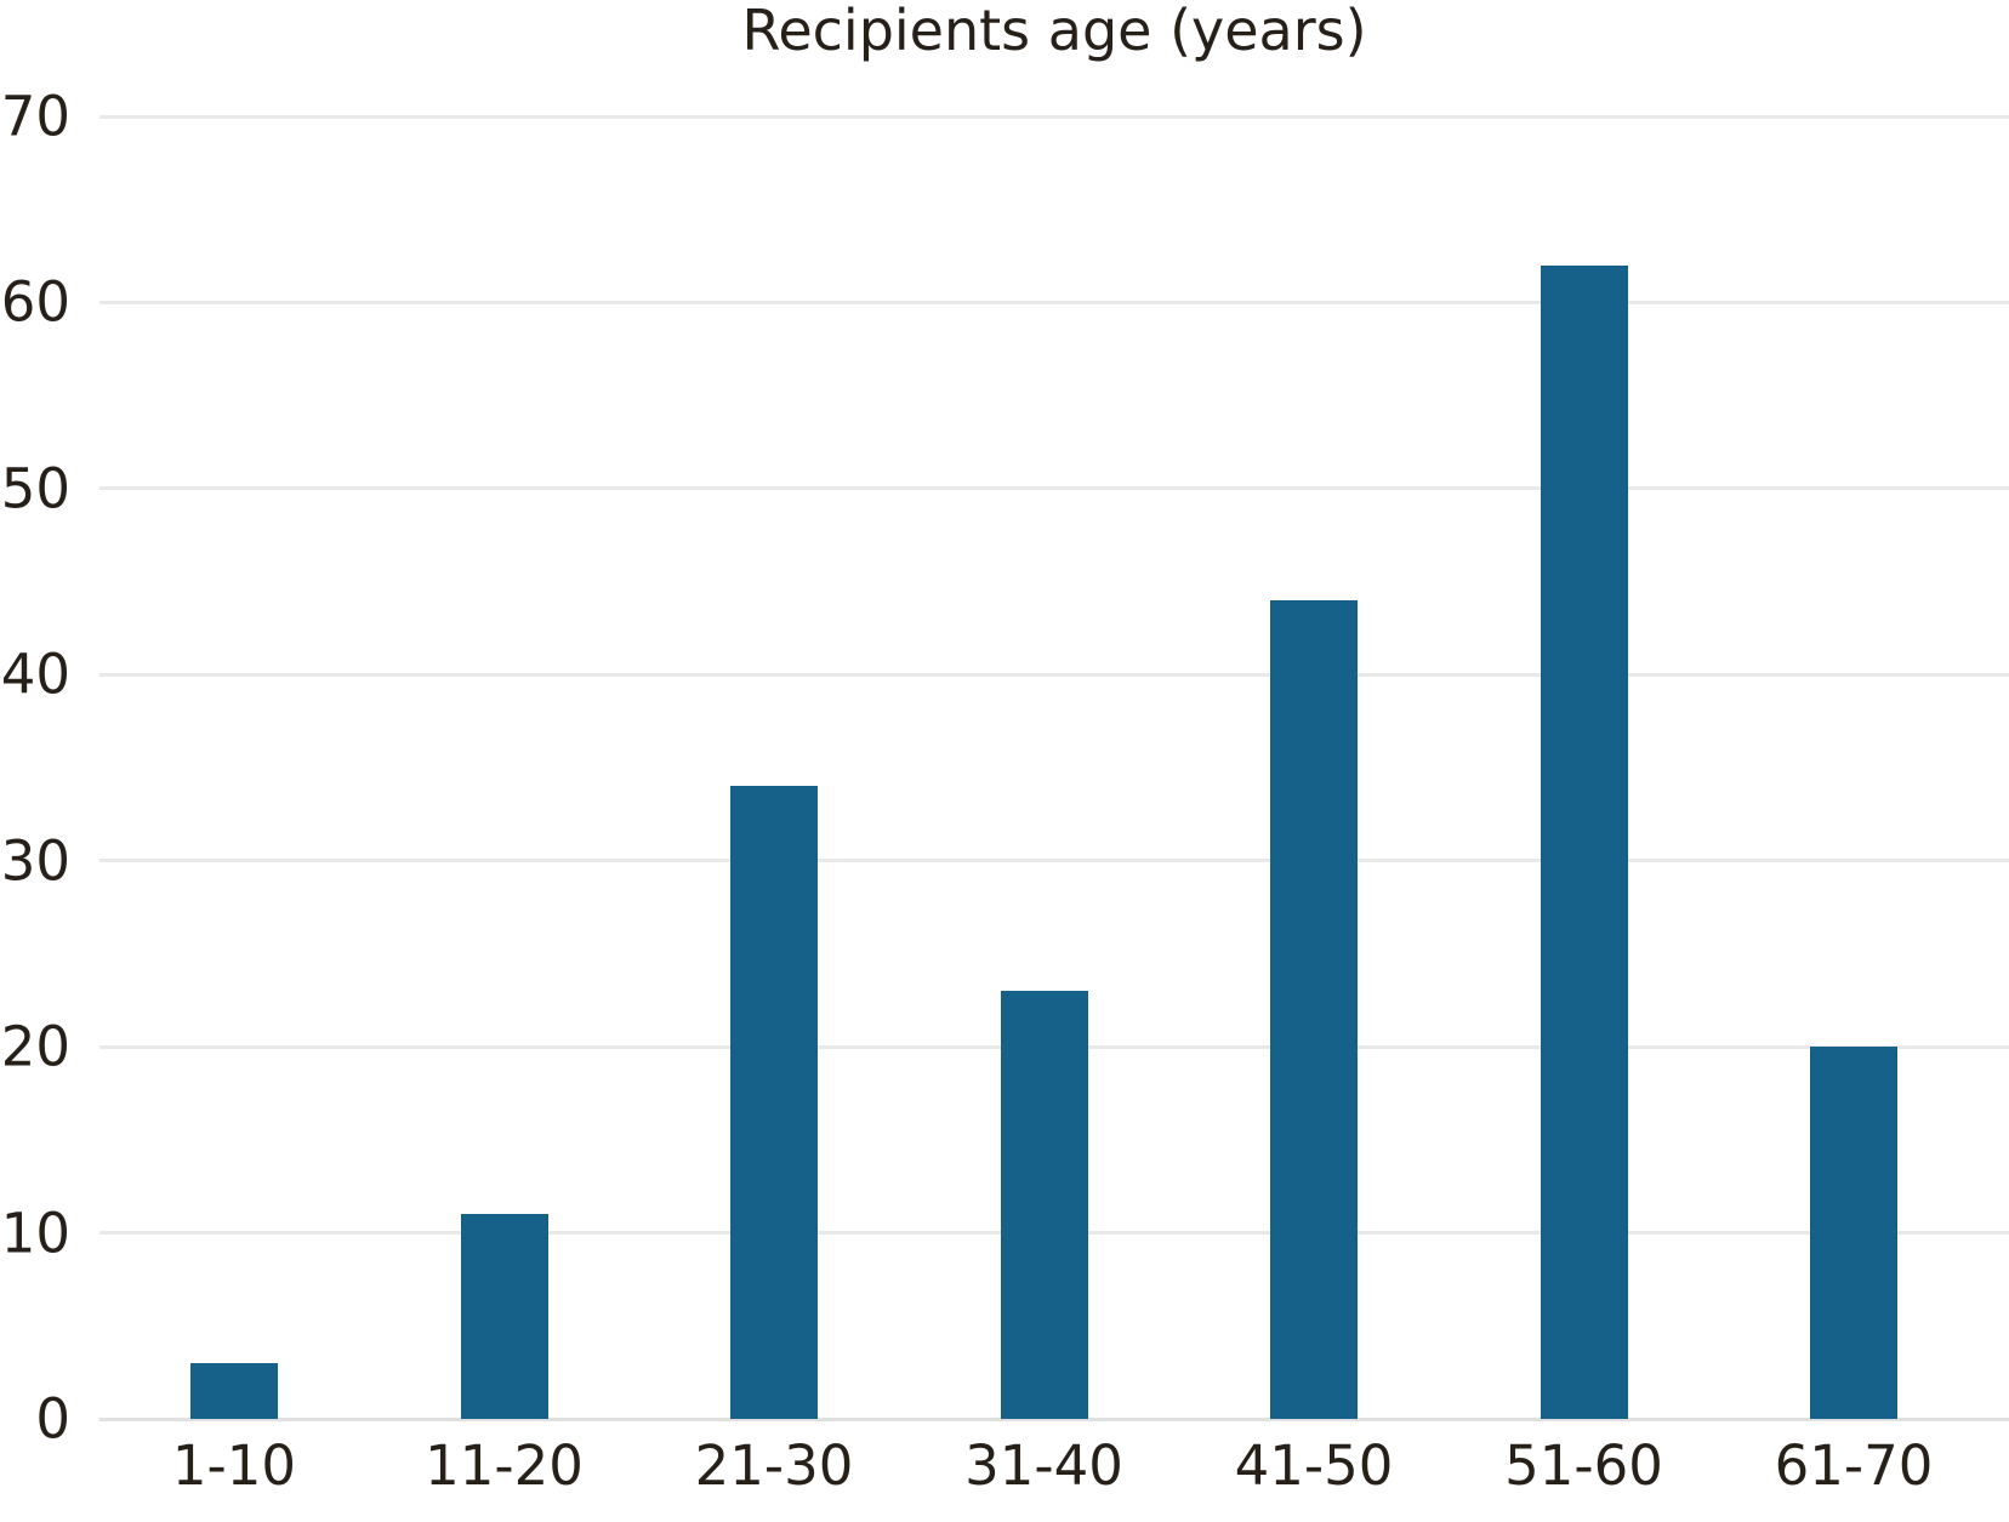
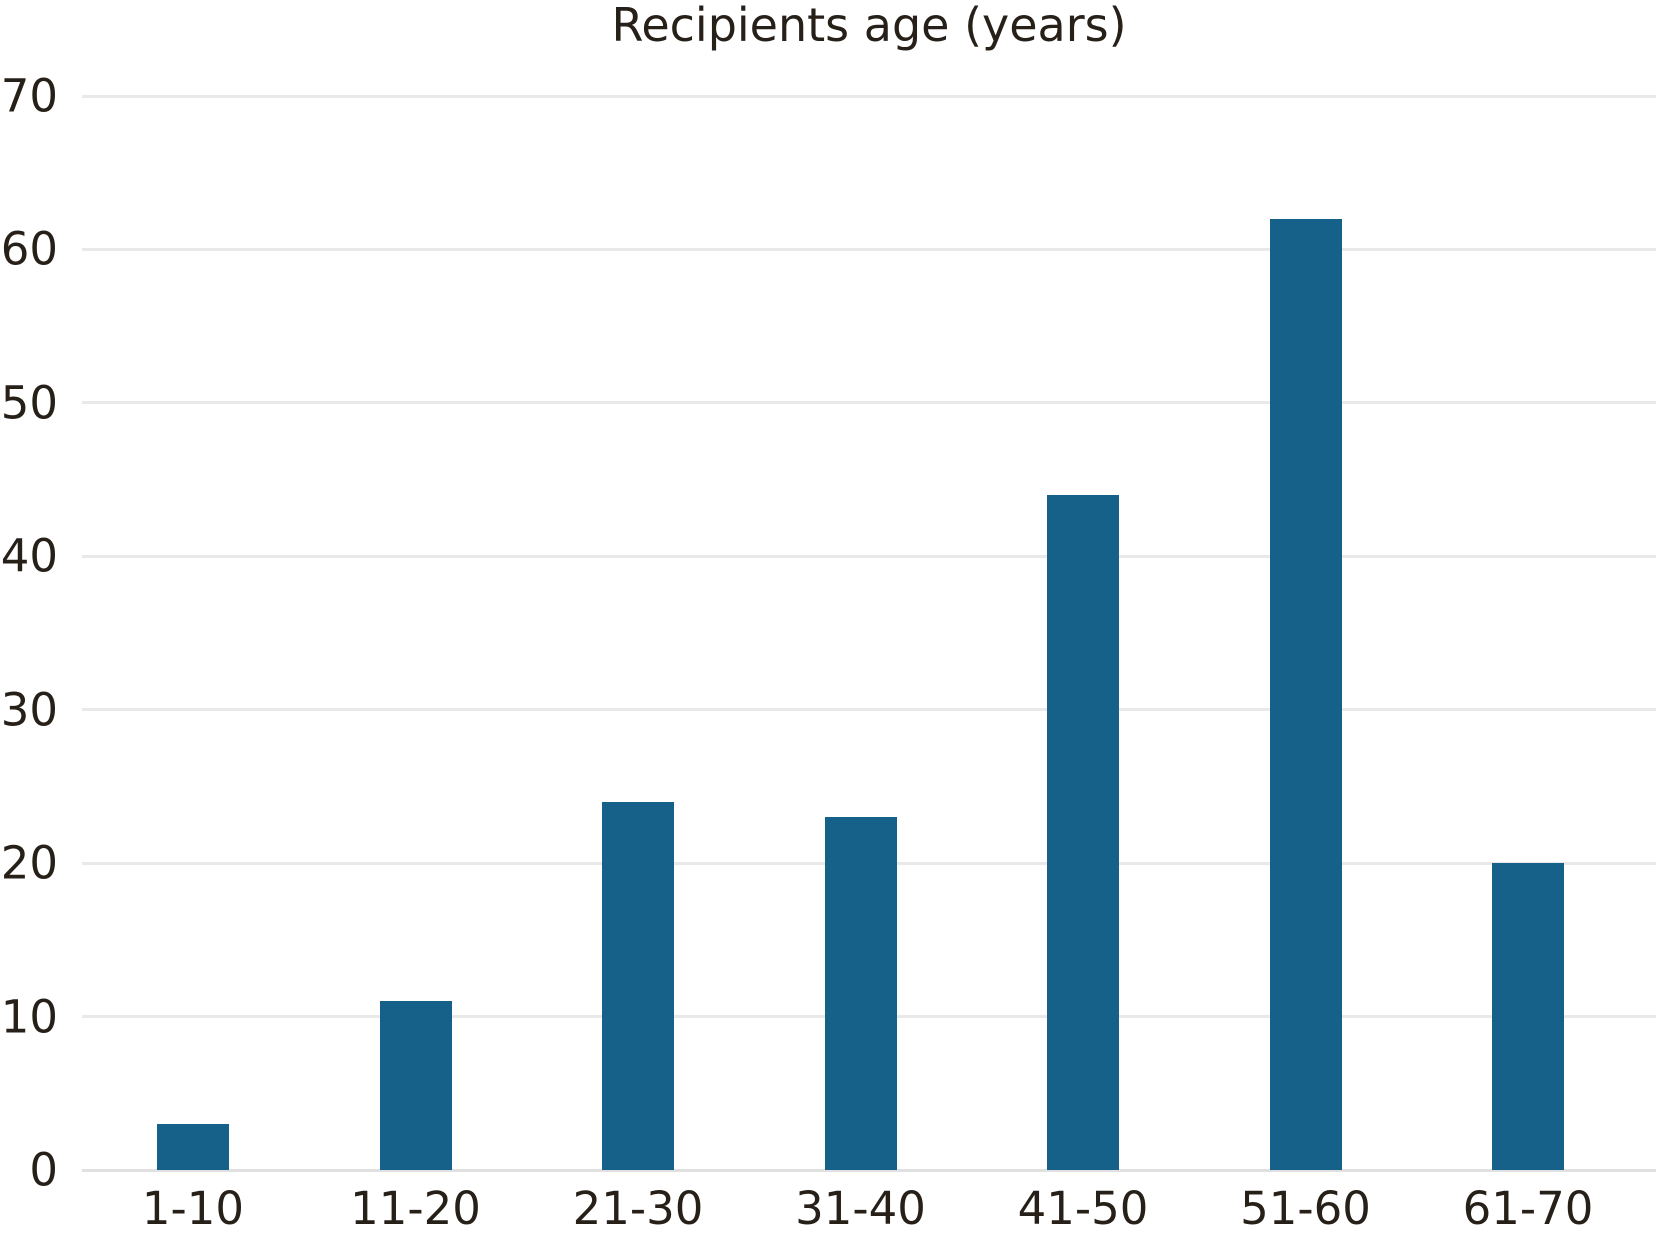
21-30: 34 -> 24
